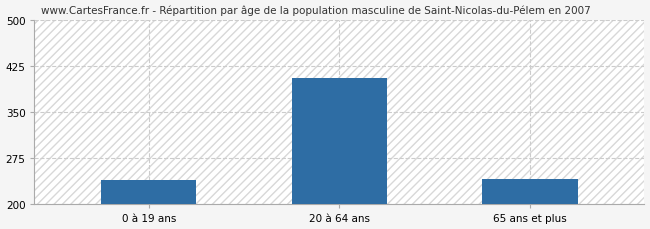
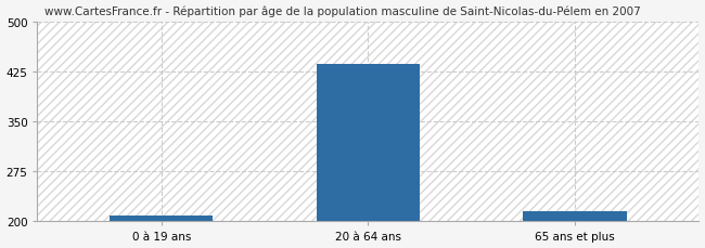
0 à 19 ans: 240 -> 208
20 à 64 ans: 406 -> 437
65 ans et plus: 242 -> 215
